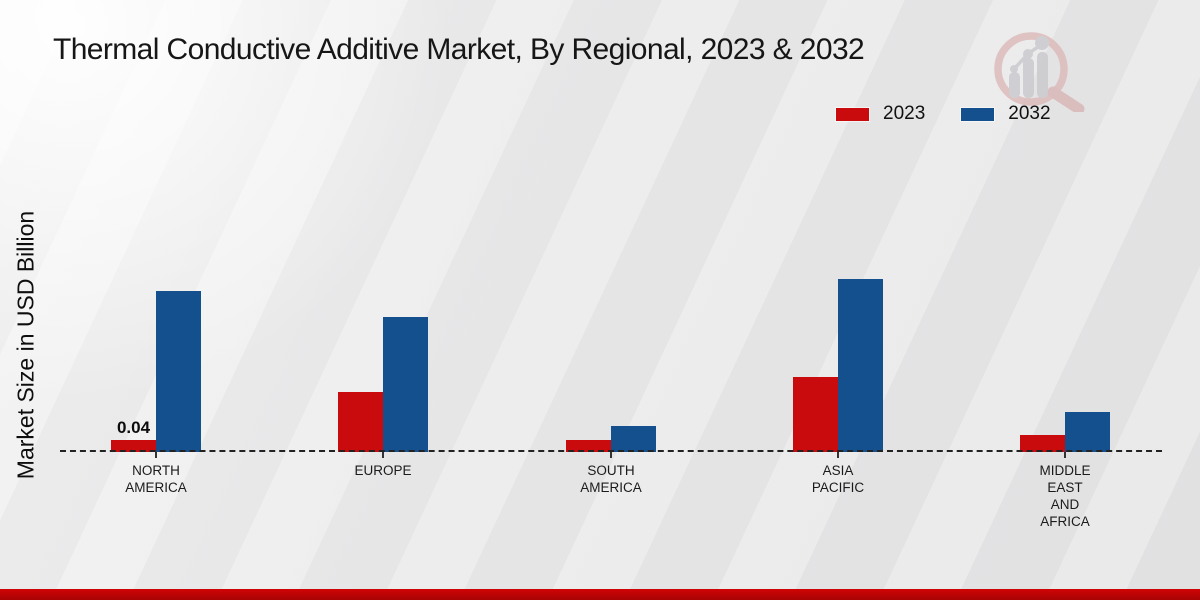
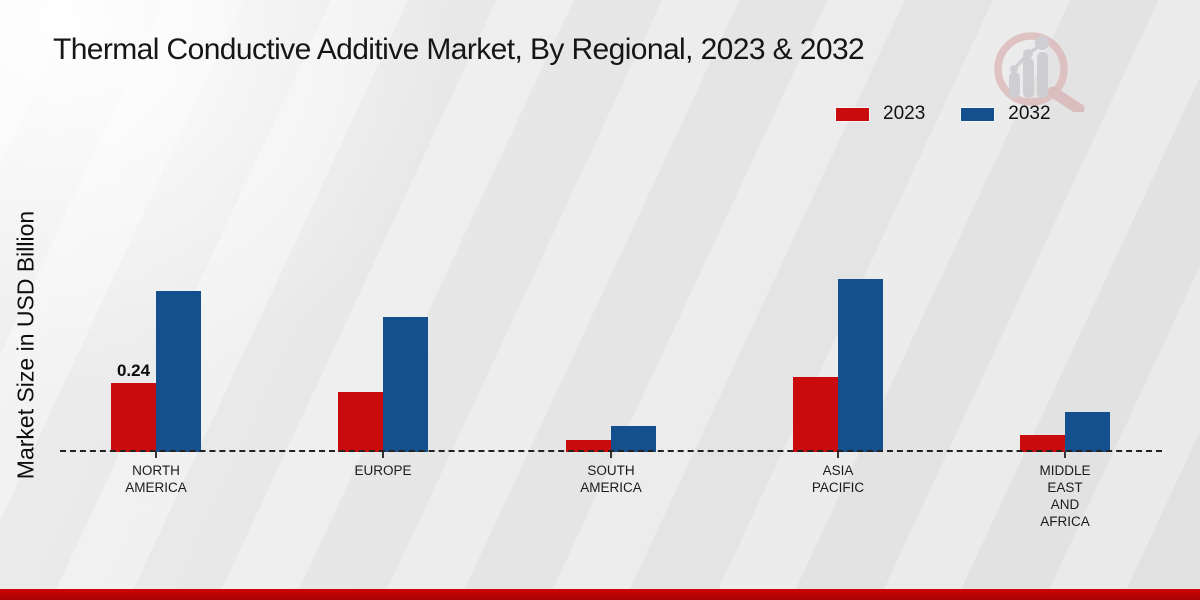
2023/NORTH AMERICA: 0.04 -> 0.24
